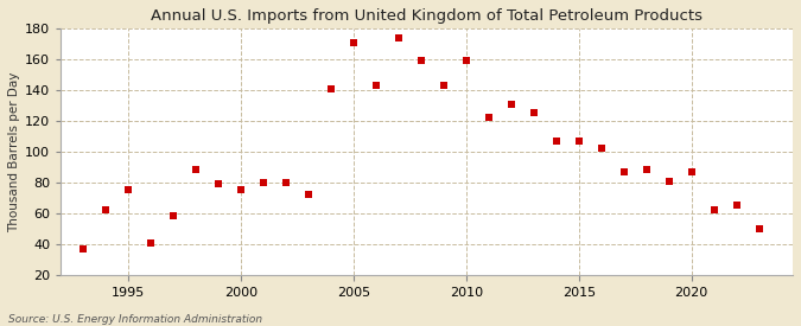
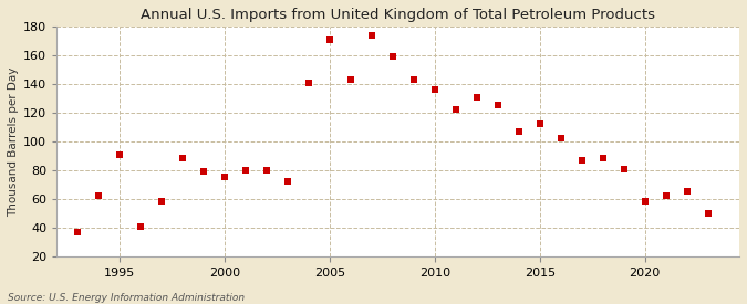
1995: 75 -> 91
2010: 159 -> 136
2015: 107 -> 112
2020: 87 -> 58
